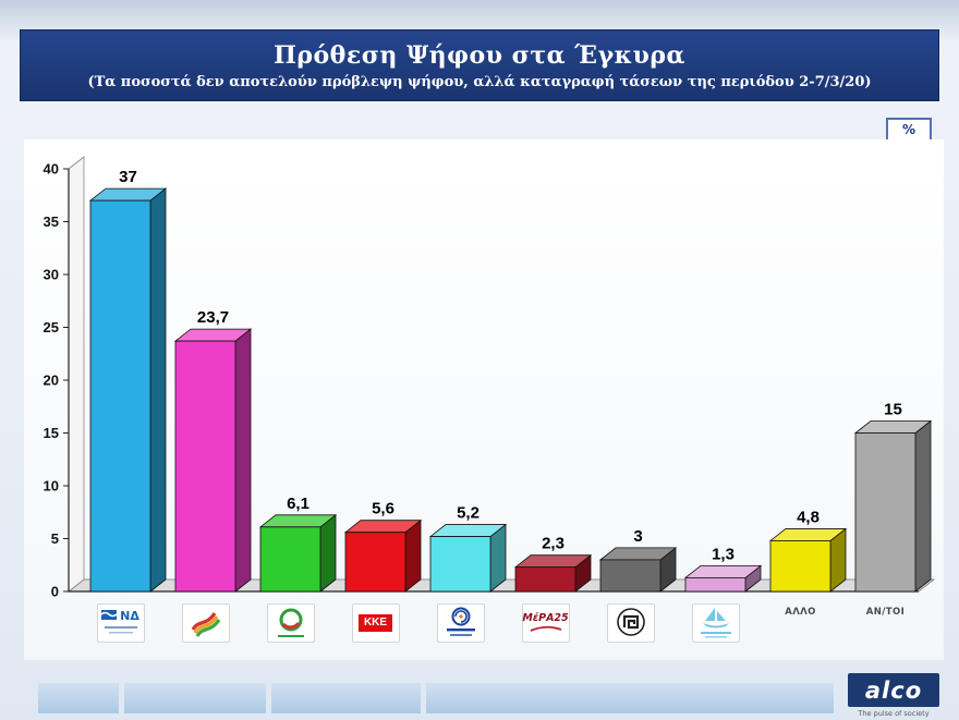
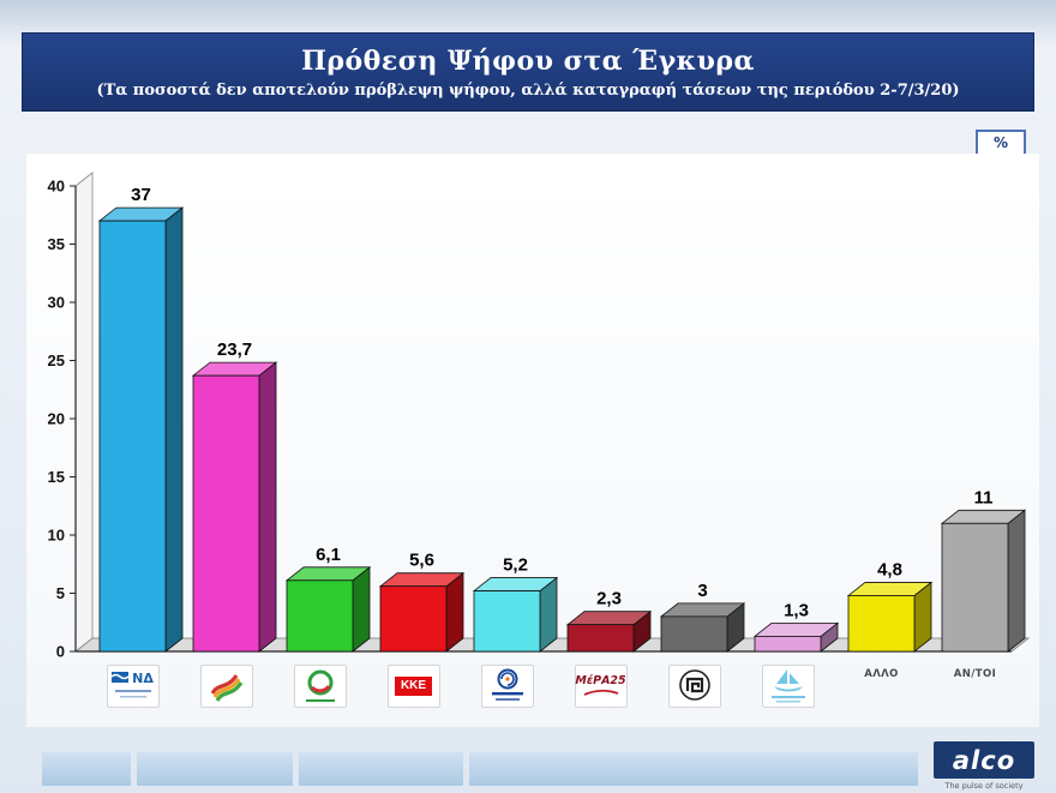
ΑΝ/ΤΟΙ: 15 -> 11
